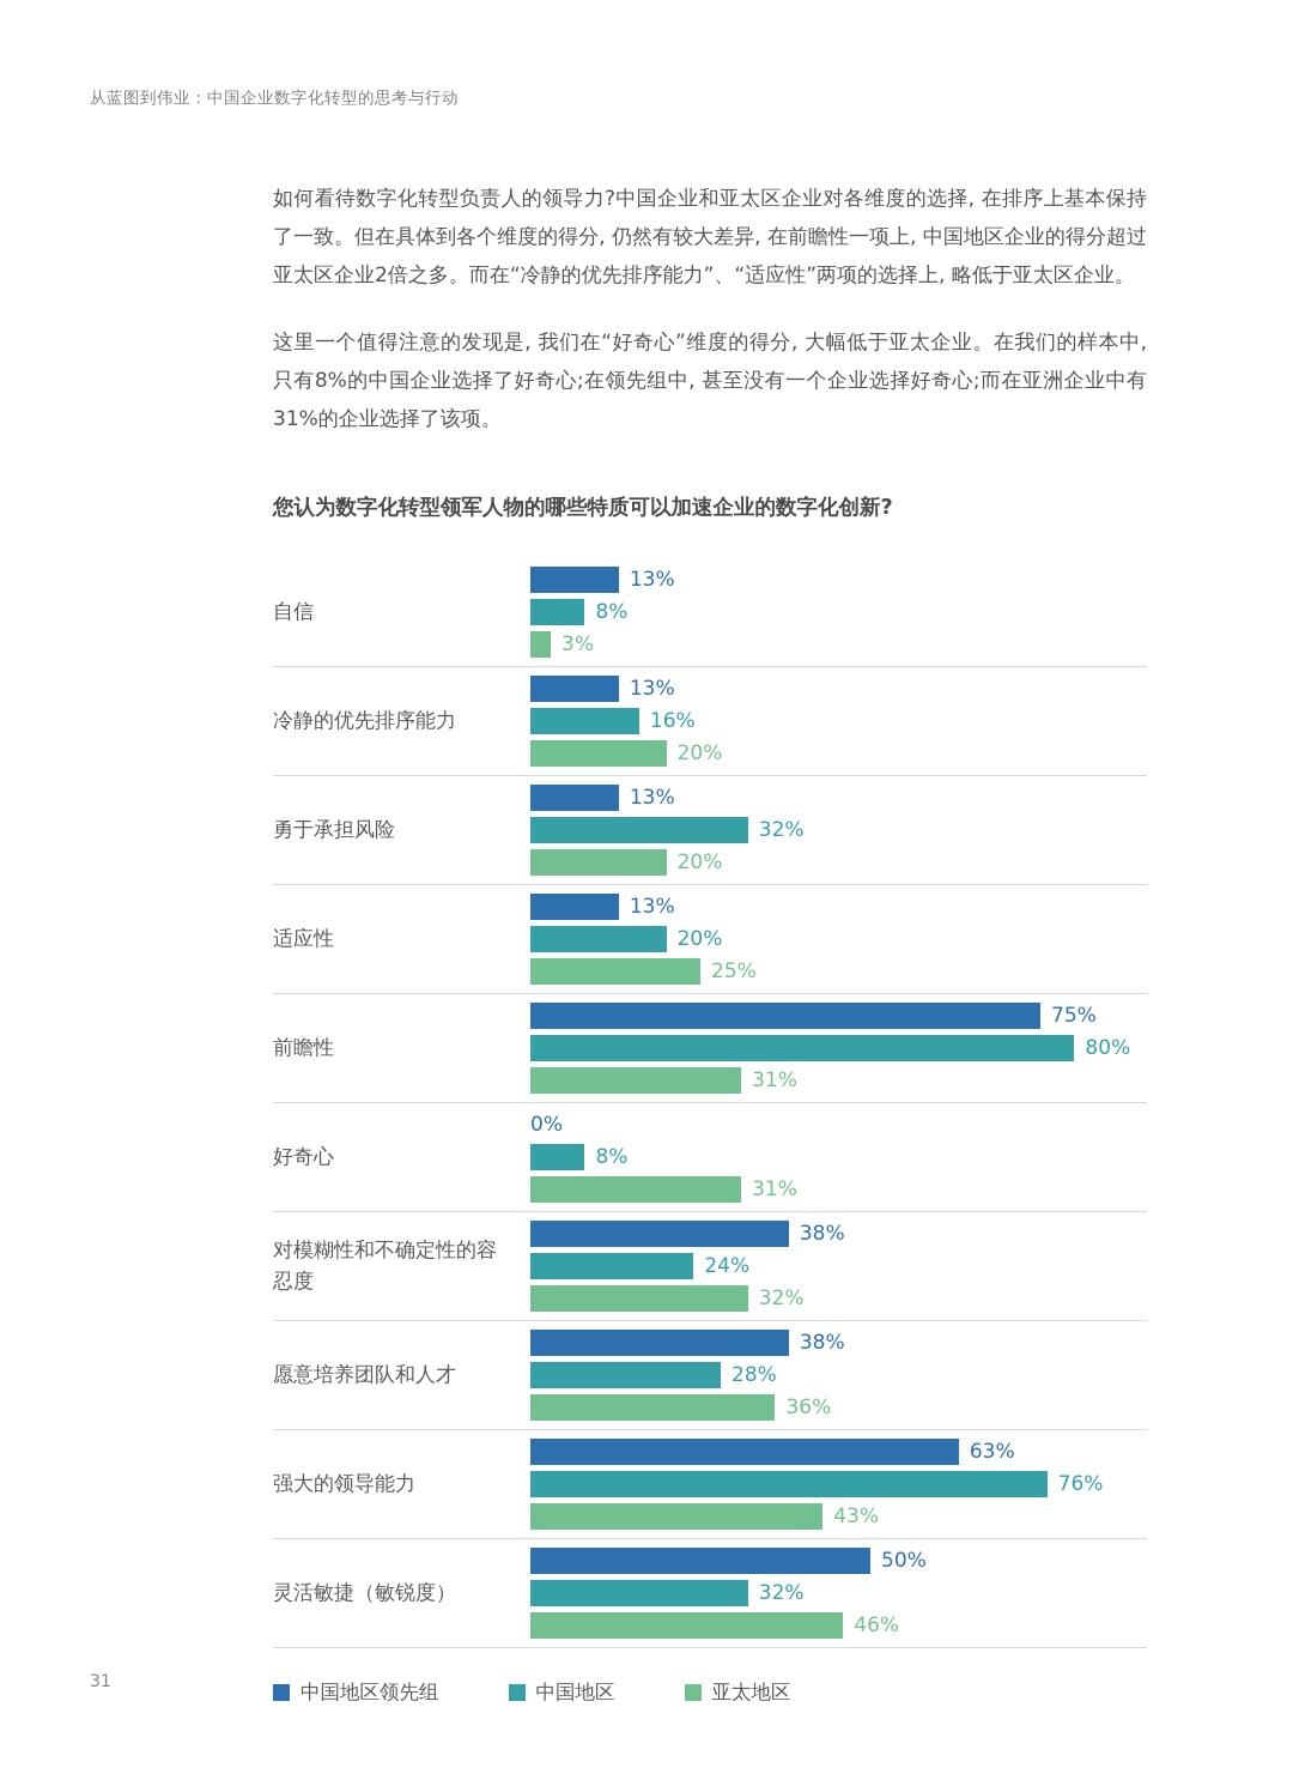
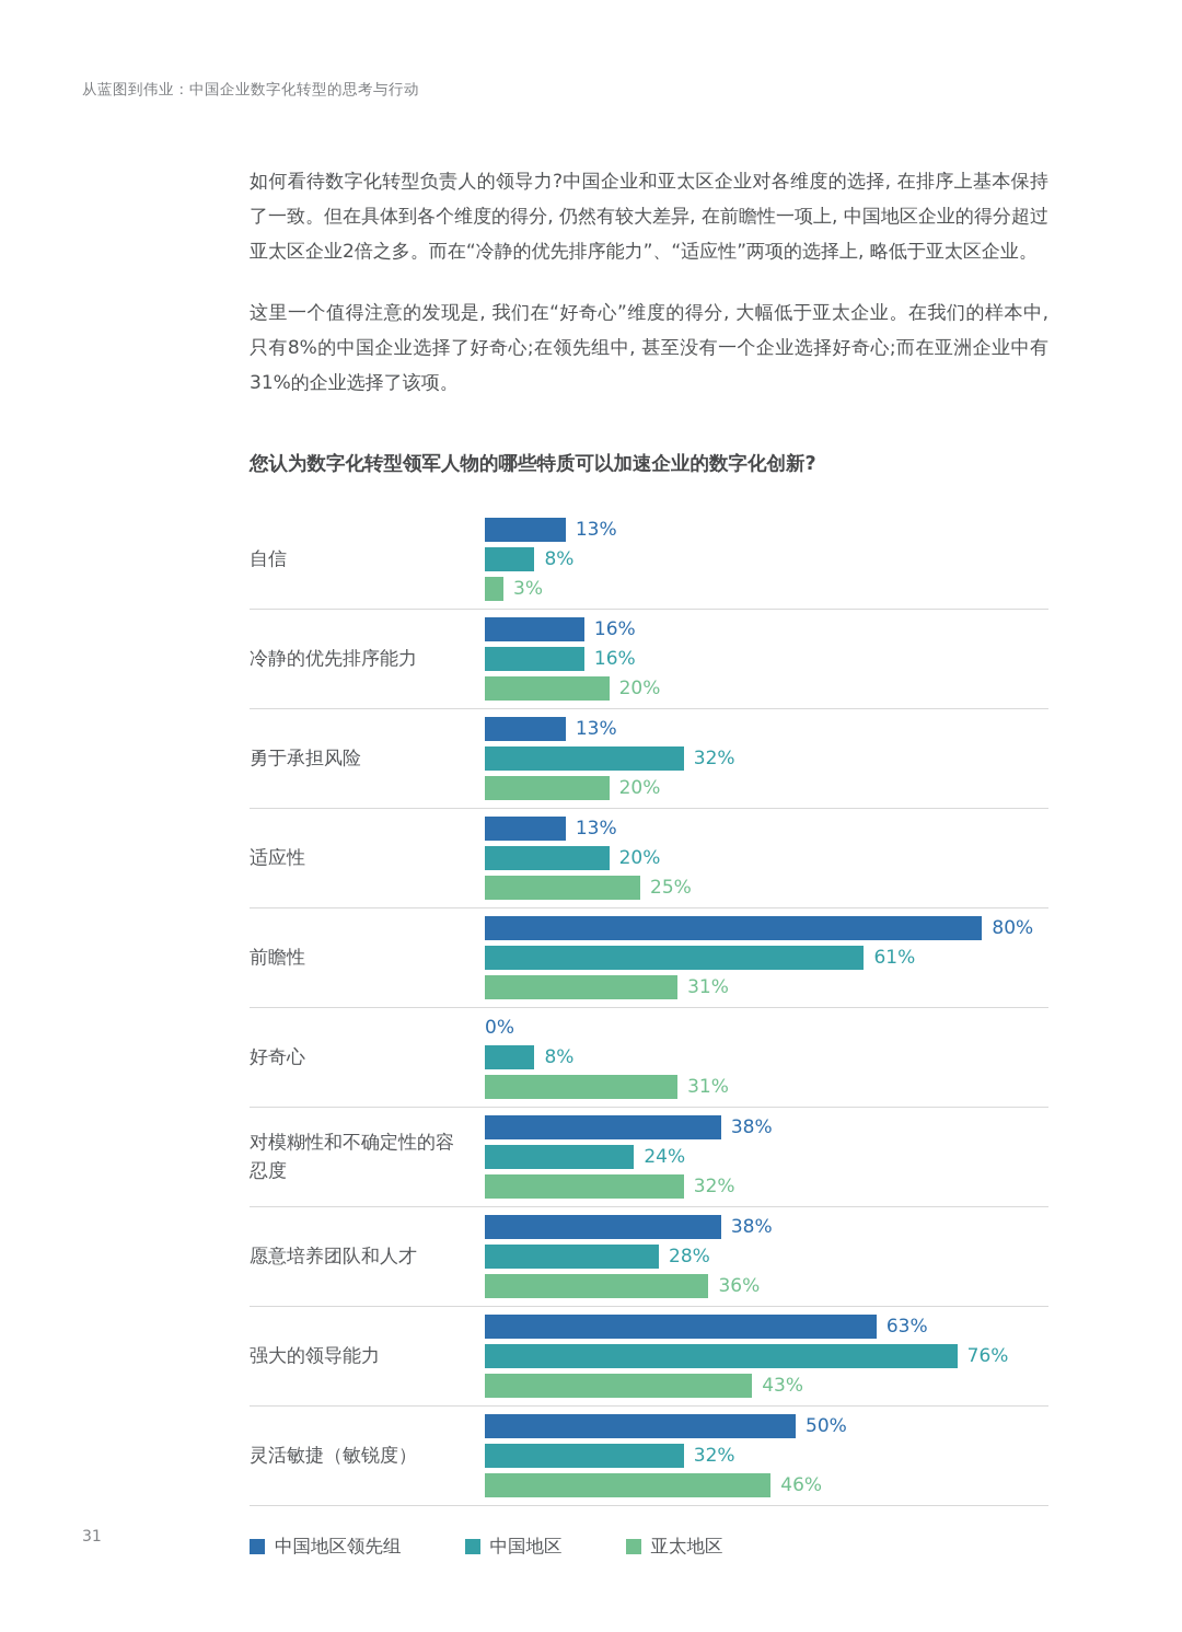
中国地区领先组/冷静的优先排序能力: 13% -> 16%
中国地区领先组/前瞻性: 75% -> 80%
中国地区/前瞻性: 80% -> 61%
